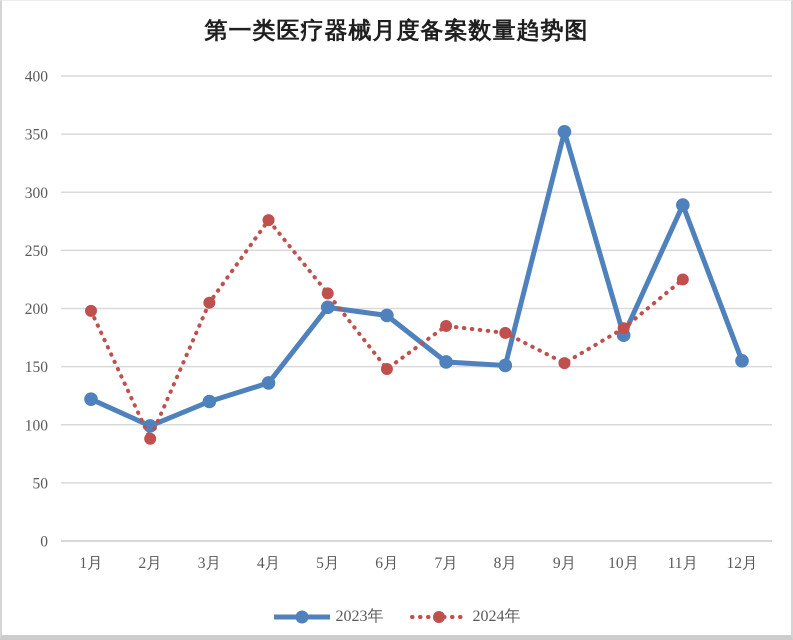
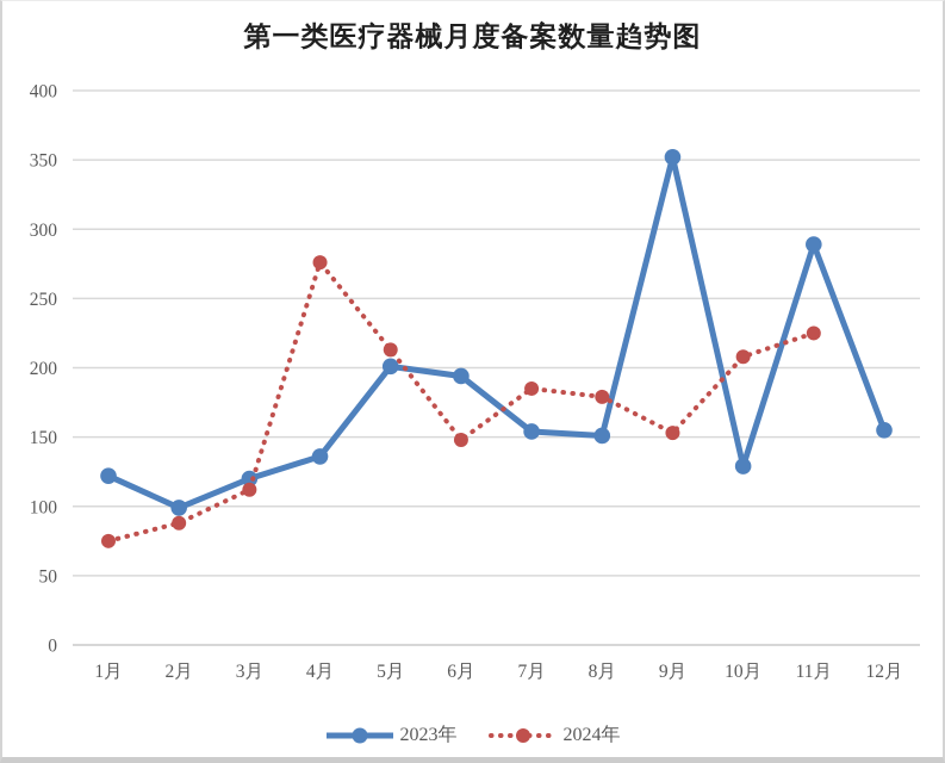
2024年/1月: 198 -> 75
2024年/3月: 205 -> 112
2023年/10月: 177 -> 129
2024年/10月: 183 -> 208
